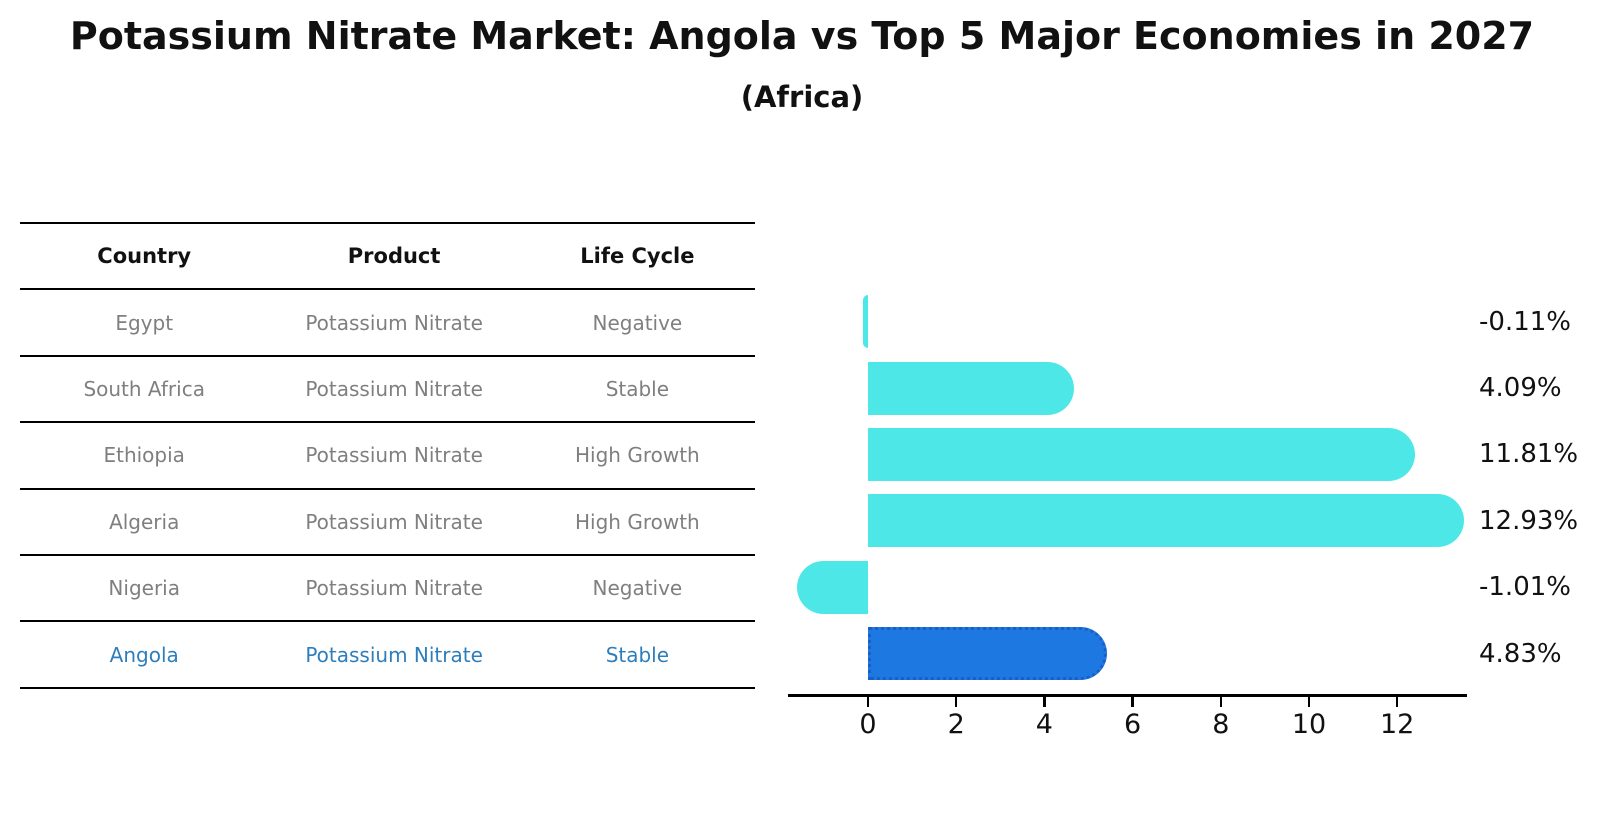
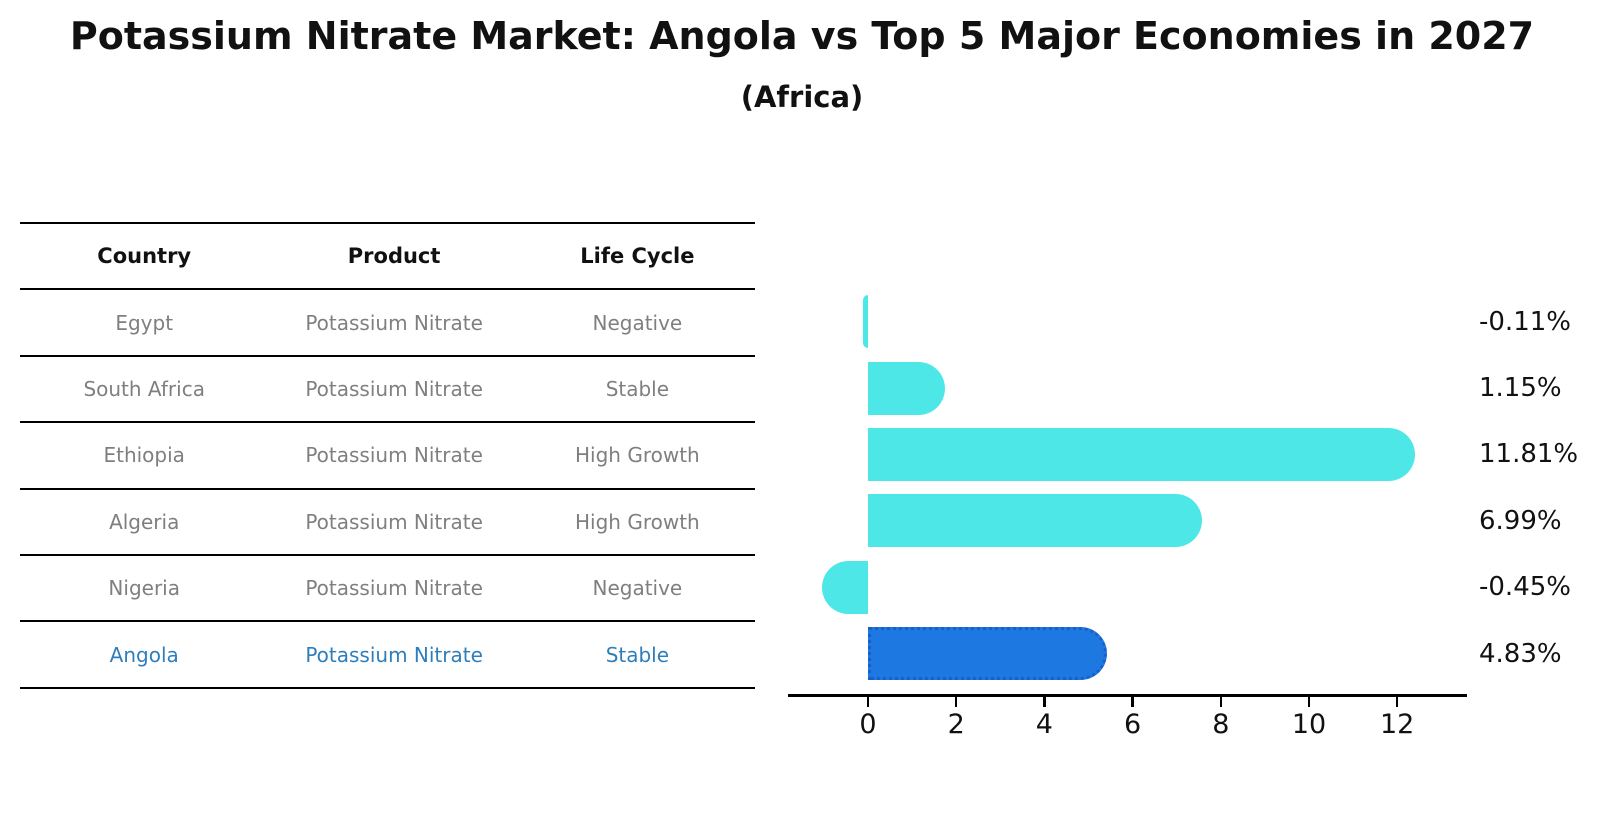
South Africa: 4.09% -> 1.15%
Algeria: 12.93% -> 6.99%
Nigeria: -1.01% -> -0.45%
